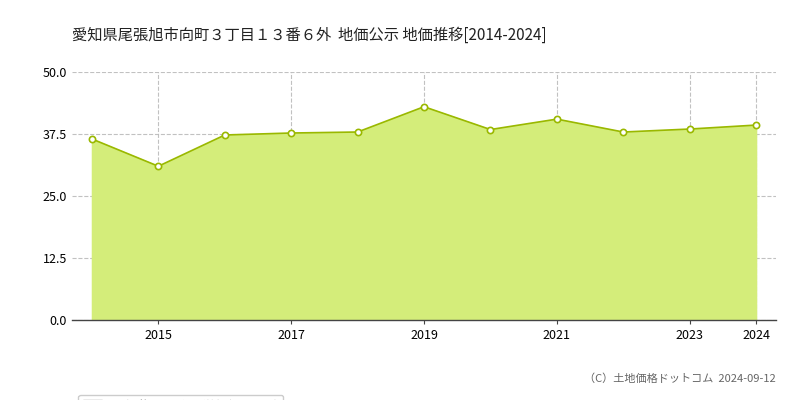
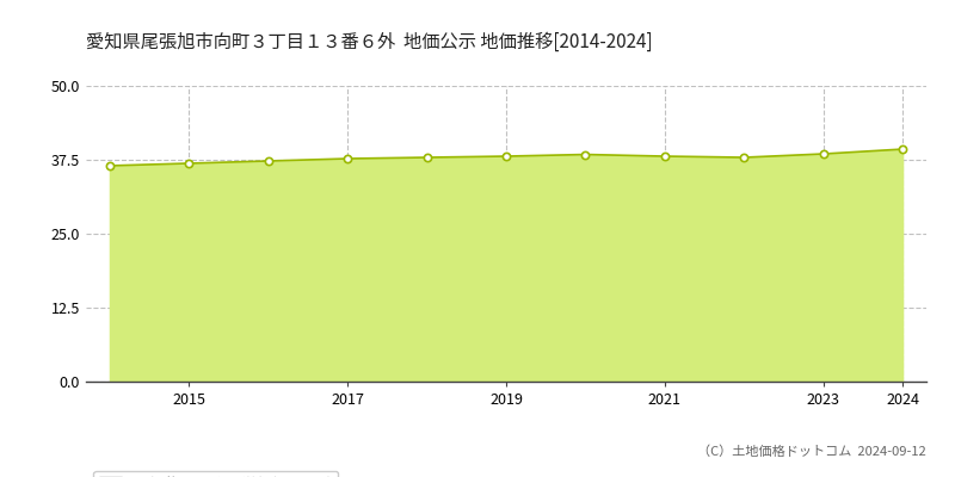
2015: 31.0 -> 36.9
2019: 43.0 -> 38.1
2021: 40.5 -> 38.1
